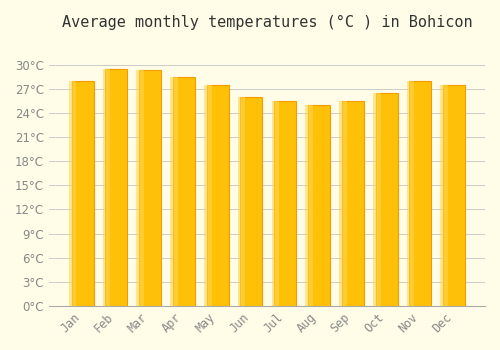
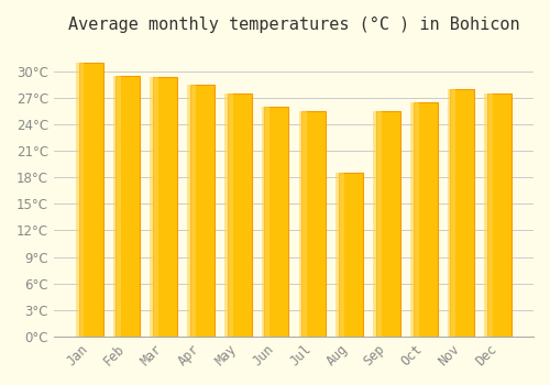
Jan: 28.0°C -> 31.0°C
Aug: 25.0°C -> 18.6°C
